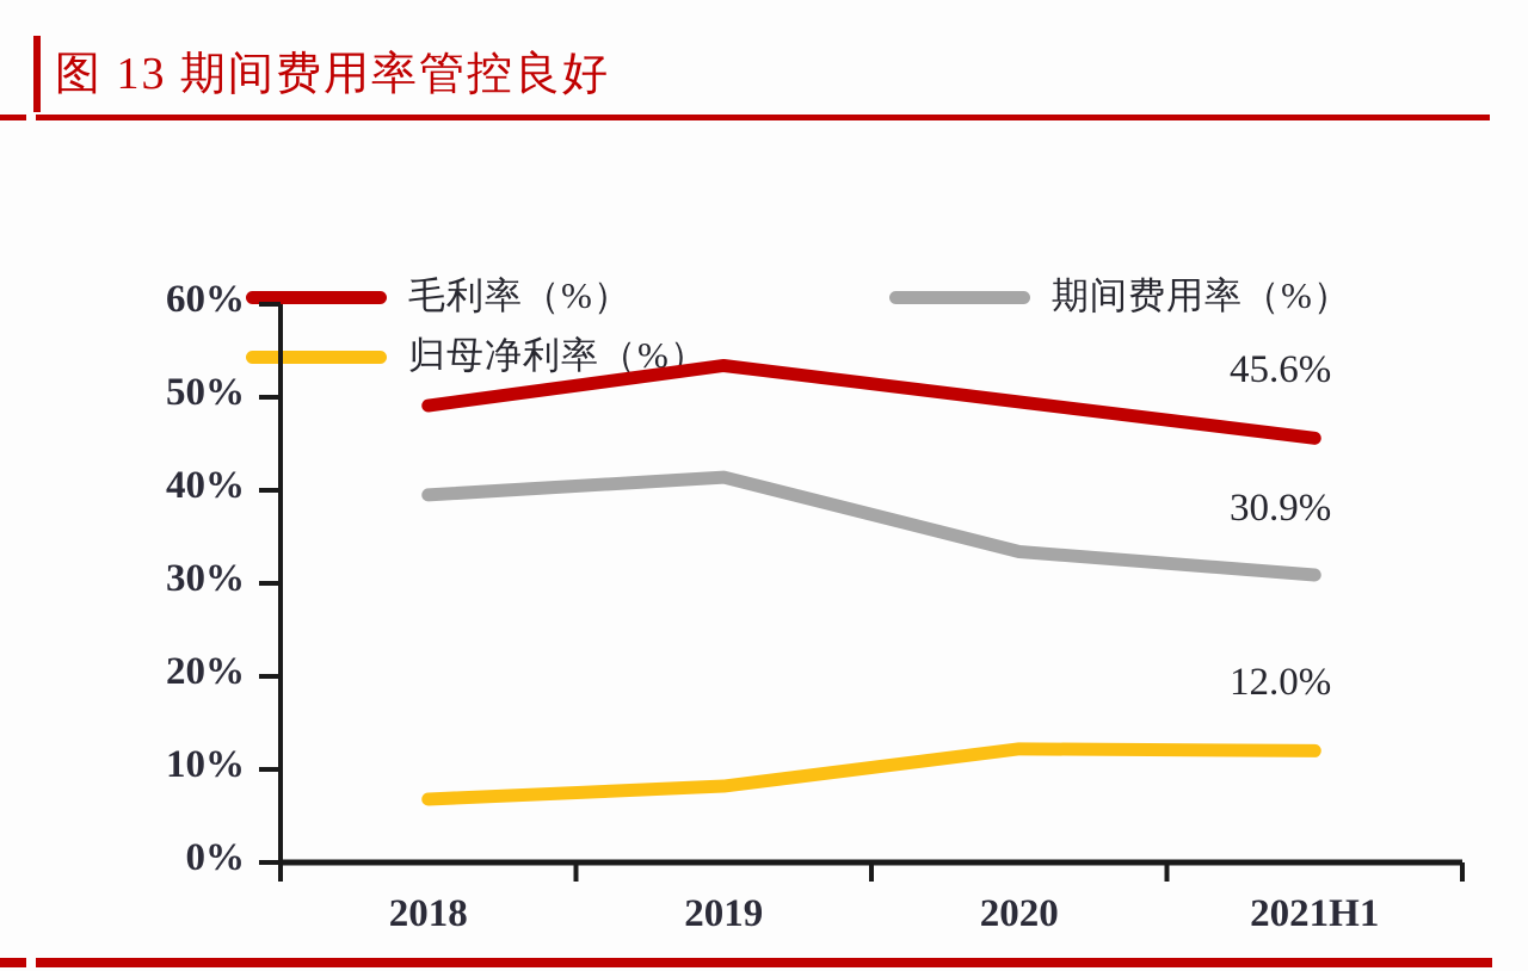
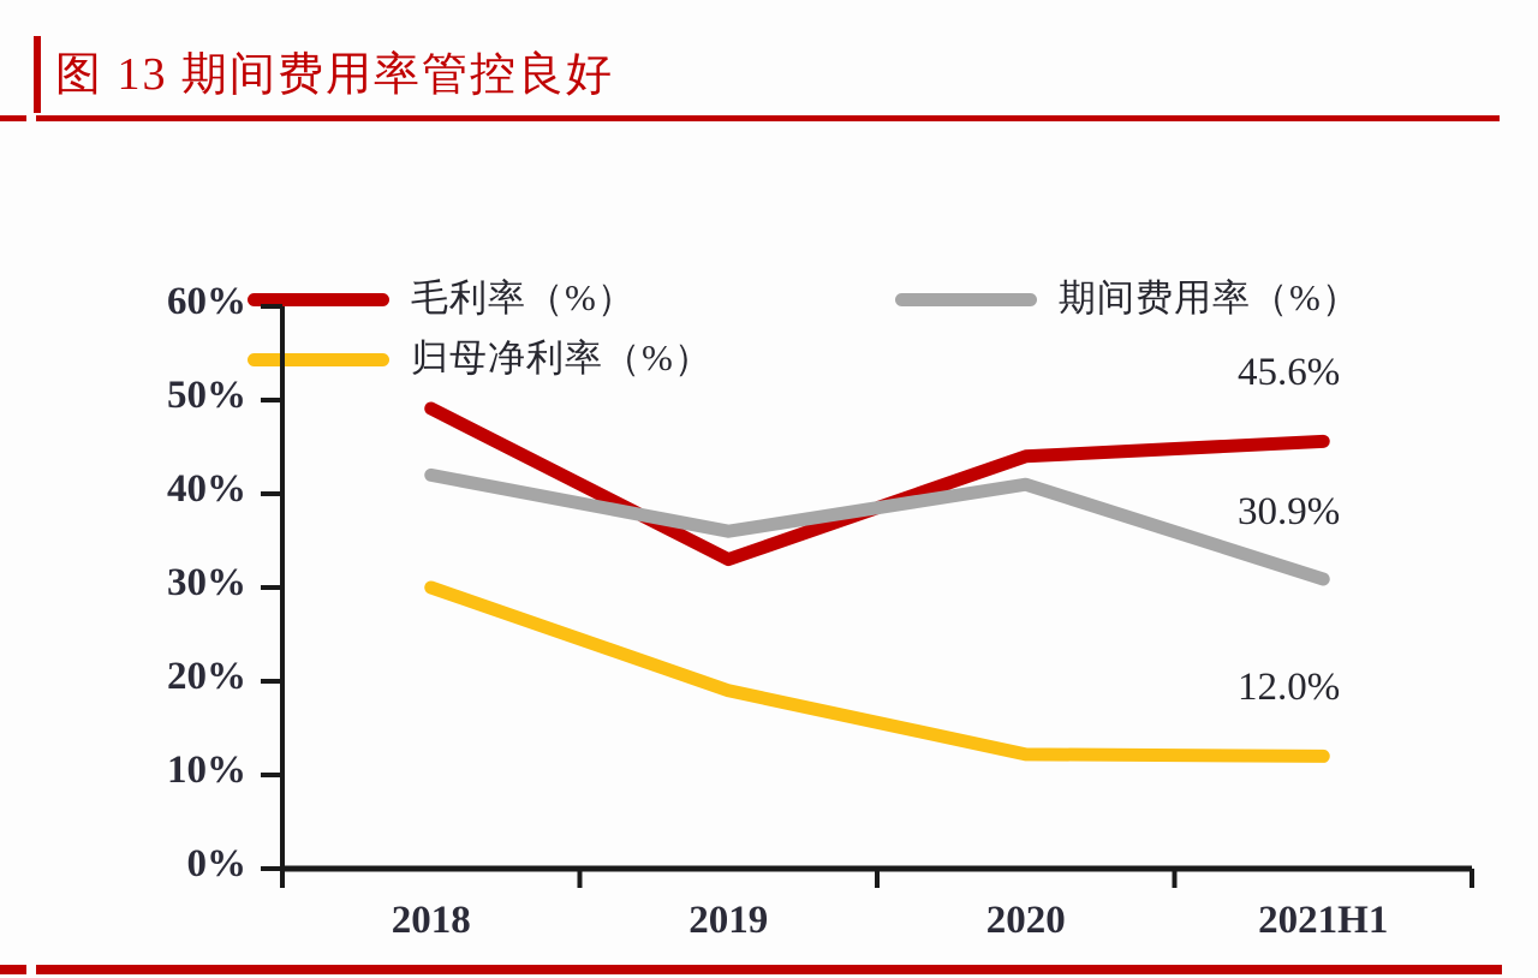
期间费用率（%）/2018: 40% -> 42%
归母净利率（%）/2018: 7% -> 30%
毛利率（%）/2019: 53% -> 33%
期间费用率（%）/2019: 41% -> 36%
归母净利率（%）/2019: 8% -> 19%
毛利率（%）/2020: 50% -> 44%
期间费用率（%）/2020: 33% -> 41%
